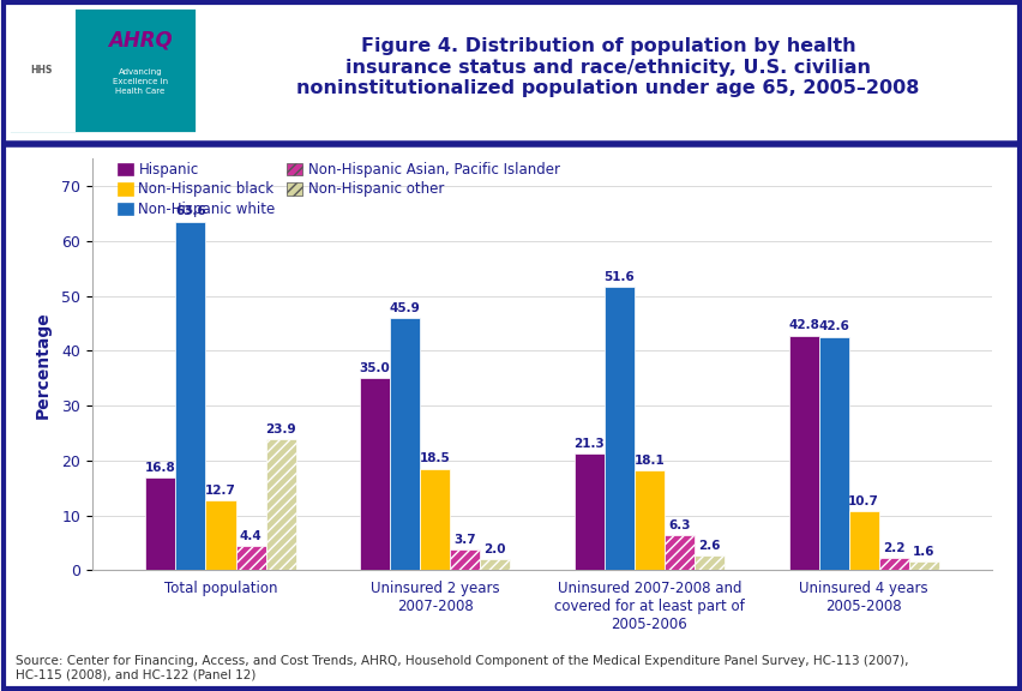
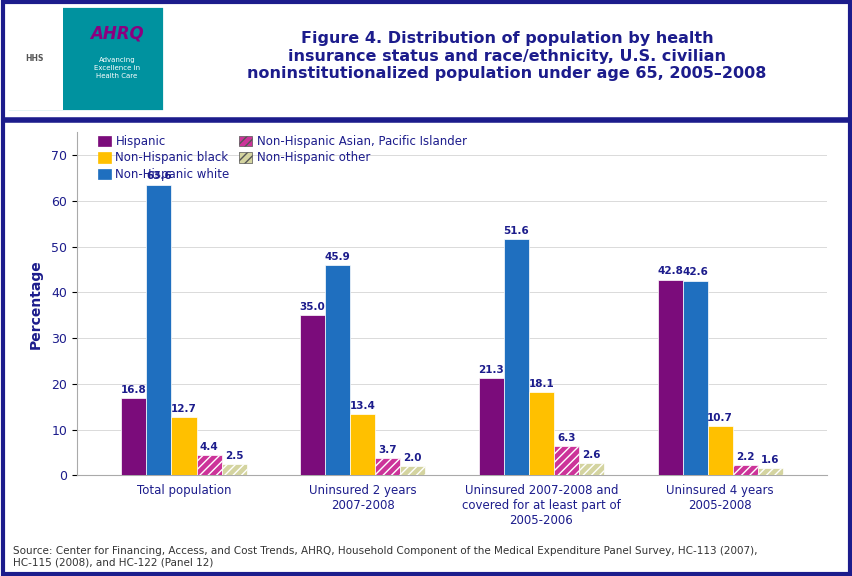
Non-Hispanic other/Total population: 23.9 -> 2.5
Non-Hispanic black/Uninsured 2 years 2007-2008: 18.5 -> 13.4
